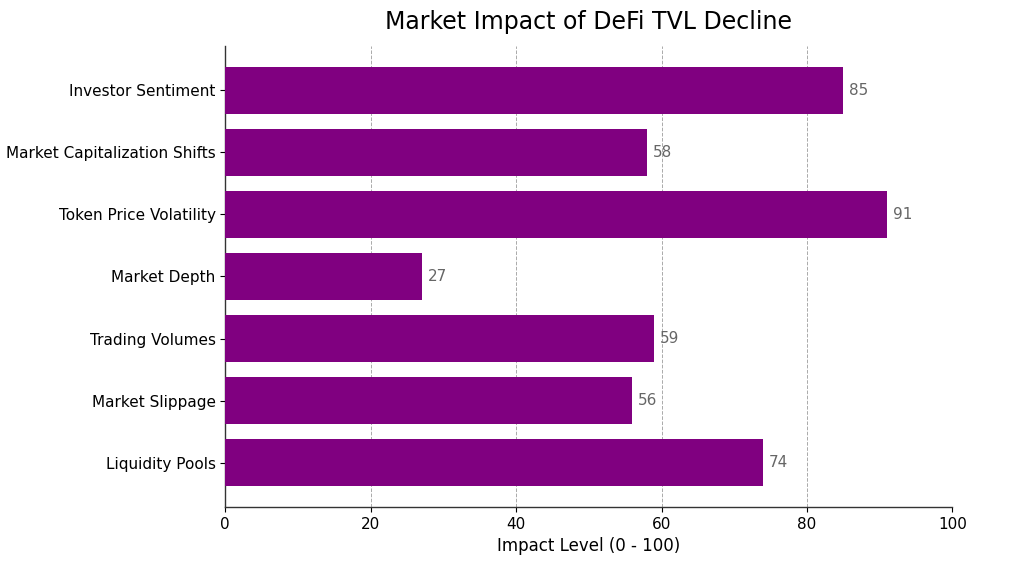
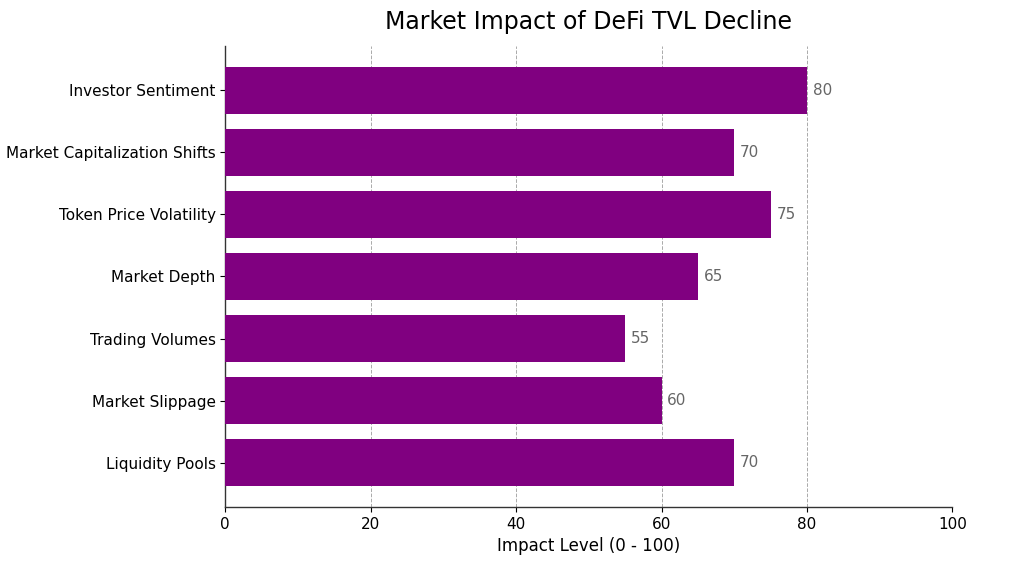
Investor Sentiment: 85 -> 80
Market Capitalization Shifts: 58 -> 70
Token Price Volatility: 91 -> 75
Market Depth: 27 -> 65
Trading Volumes: 59 -> 55
Market Slippage: 56 -> 60
Liquidity Pools: 74 -> 70
